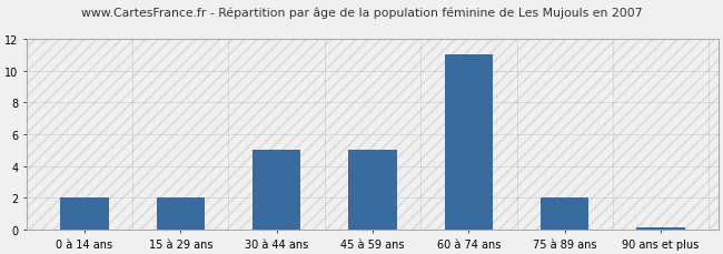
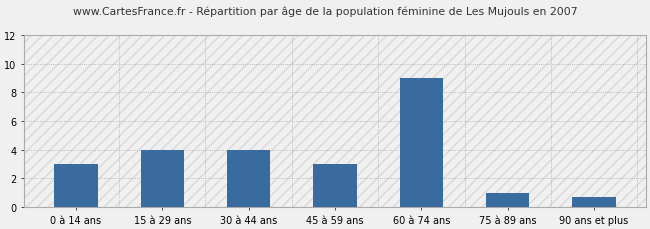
0 à 14 ans: 2.0 -> 3.0
15 à 29 ans: 2.0 -> 4.0
30 à 44 ans: 5.0 -> 4.0
45 à 59 ans: 5.0 -> 3.0
60 à 74 ans: 11.0 -> 9.0
75 à 89 ans: 2.0 -> 1.0
90 ans et plus: 0.1 -> 0.7
